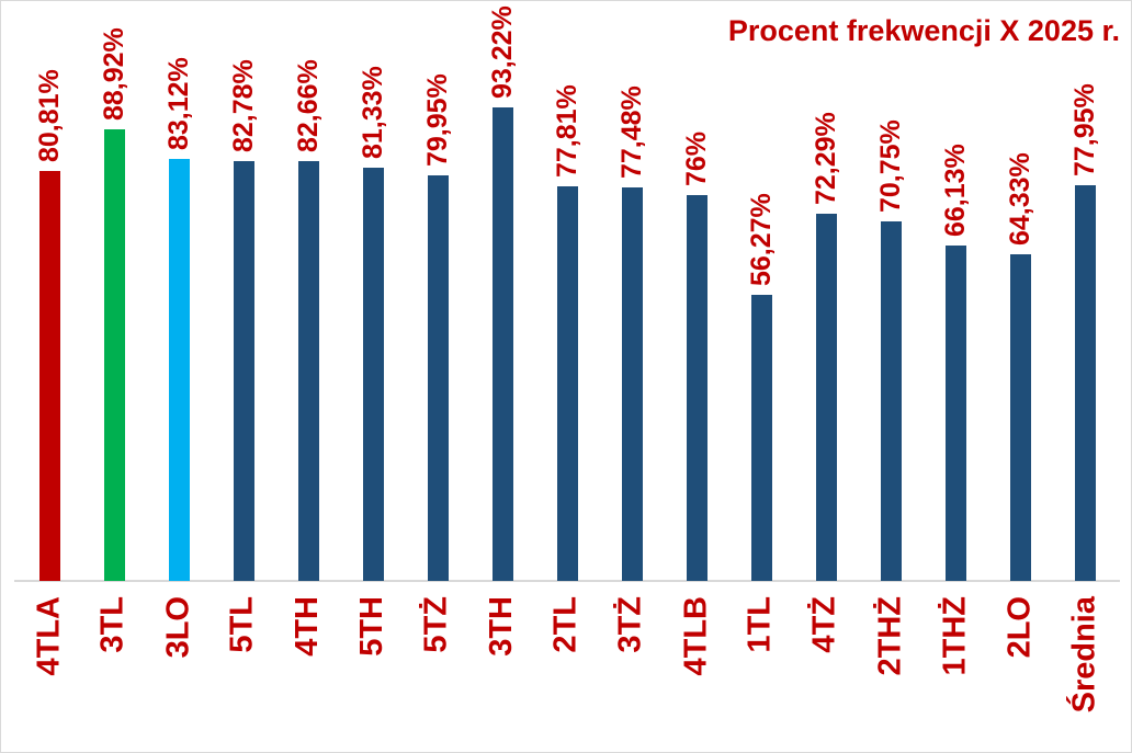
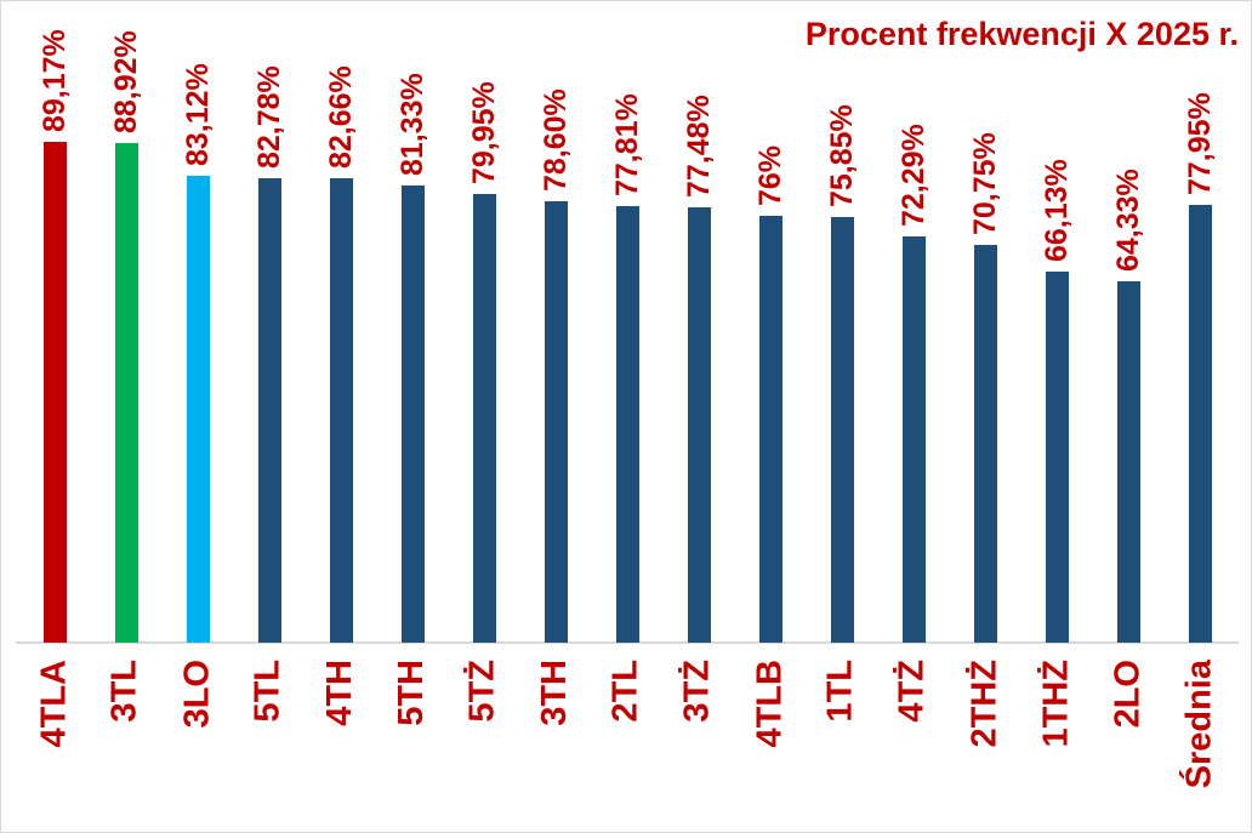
4TLA: 80,81% -> 89,17%
3TH: 93,22% -> 78,60%
1TL: 56,27% -> 75,85%
